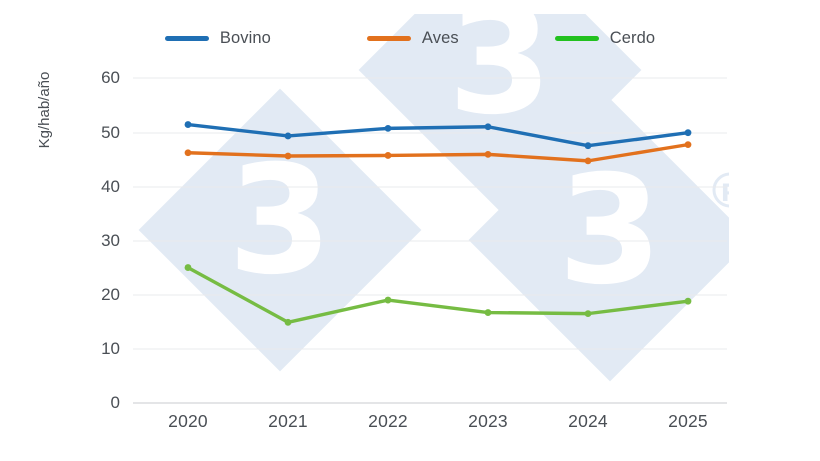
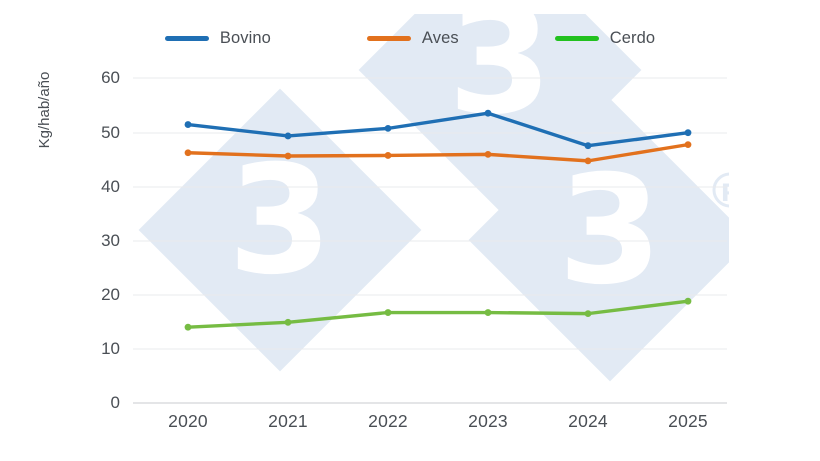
Cerdo/2020: 25 -> 14
Cerdo/2022: 19 -> 17
Bovino/2023: 51 -> 54
